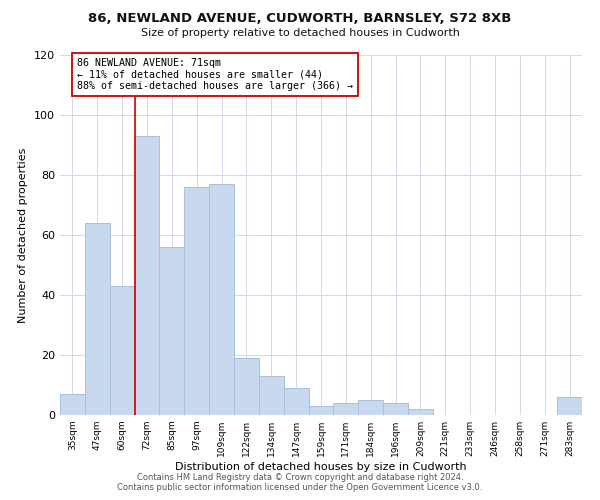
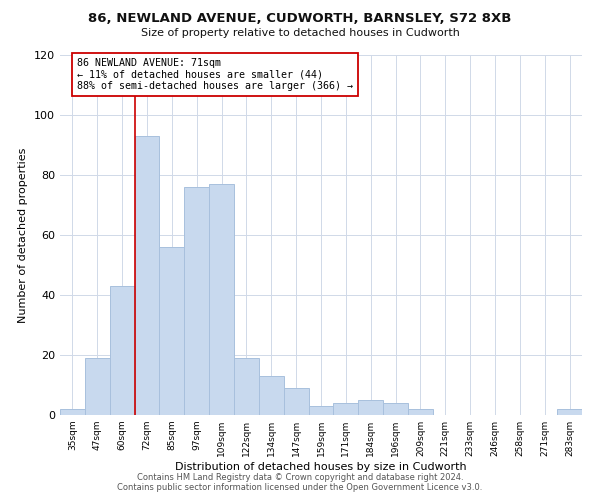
35sqm: 7 -> 2
47sqm: 64 -> 19
283sqm: 6 -> 2
